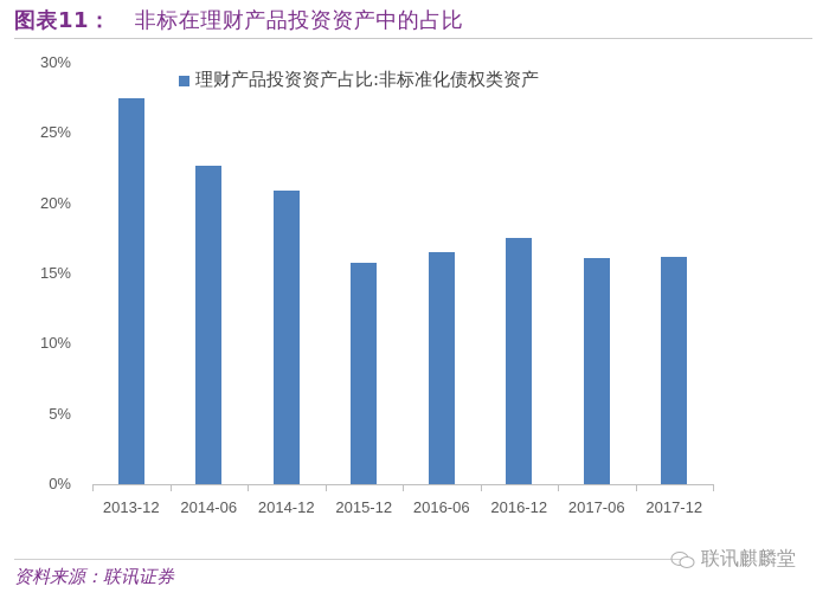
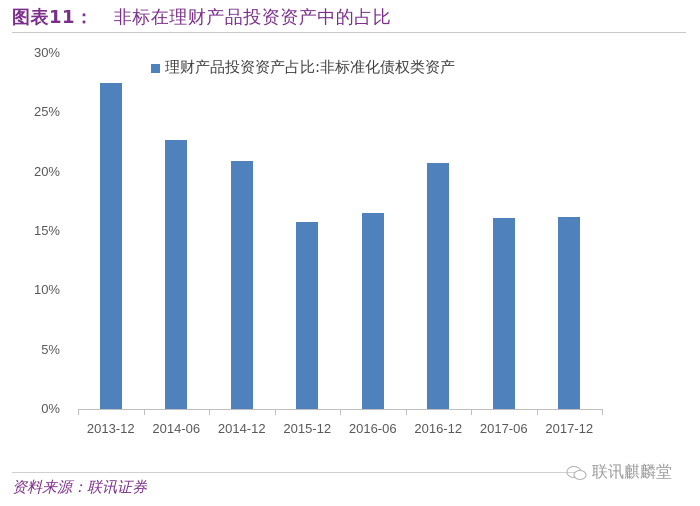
2016-12: 17.5% -> 20.7%
